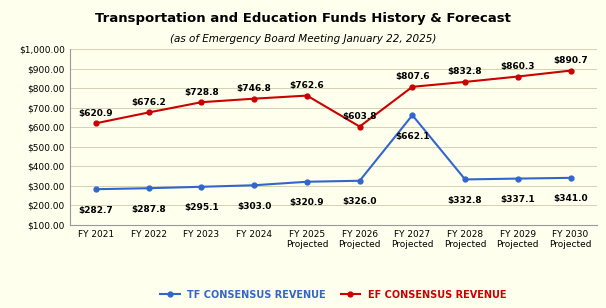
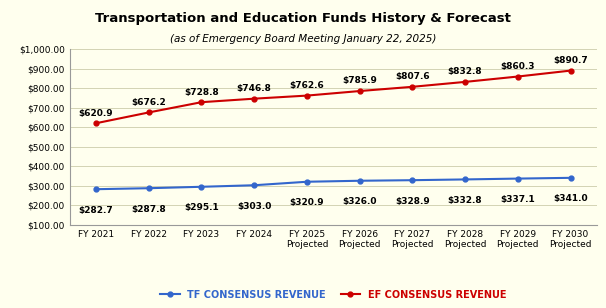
EF CONSENSUS REVENUE/FY 2026 Projected: $603.8 -> $785.9
TF CONSENSUS REVENUE/FY 2027 Projected: $662.1 -> $328.9
